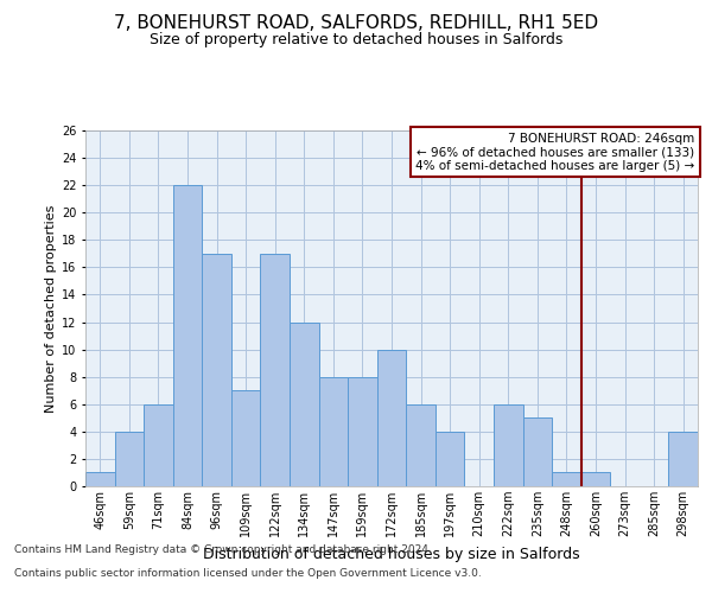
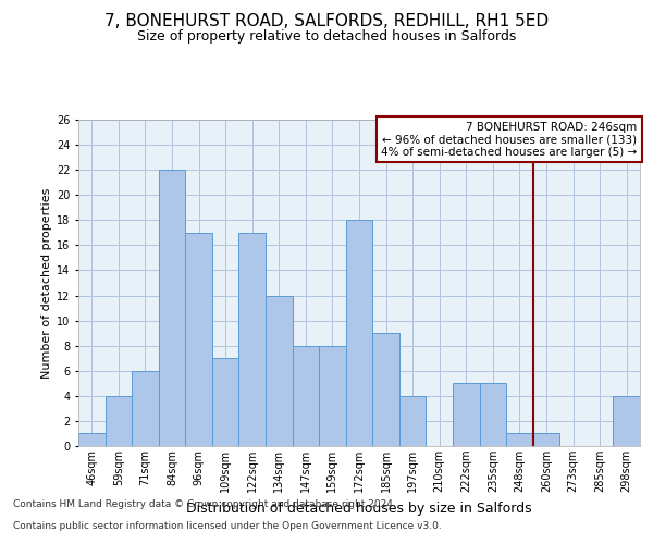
172sqm: 10 -> 18
185sqm: 6 -> 9
222sqm: 6 -> 5
